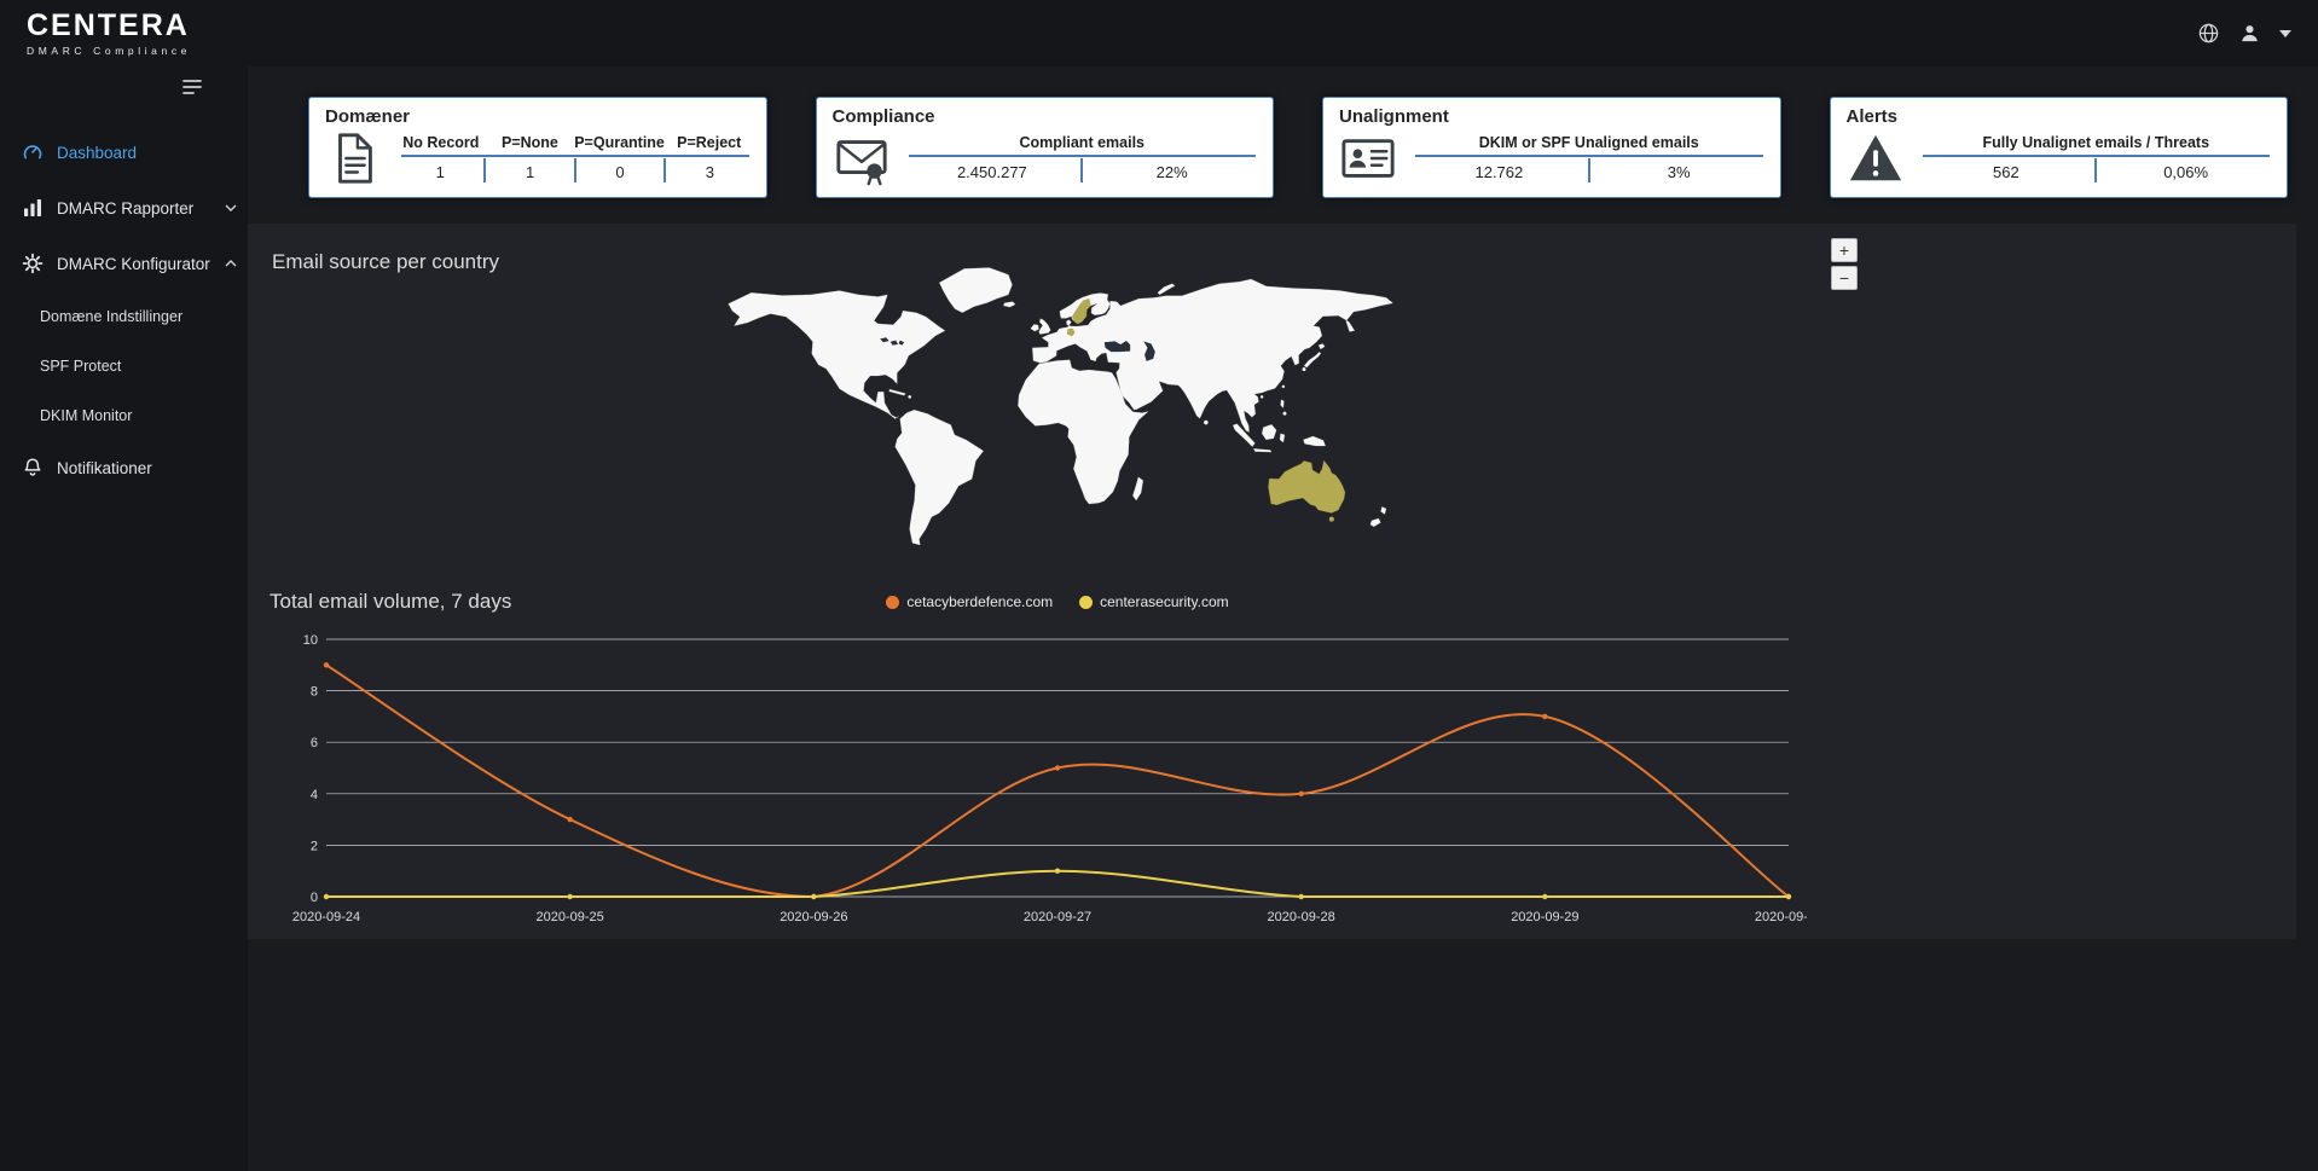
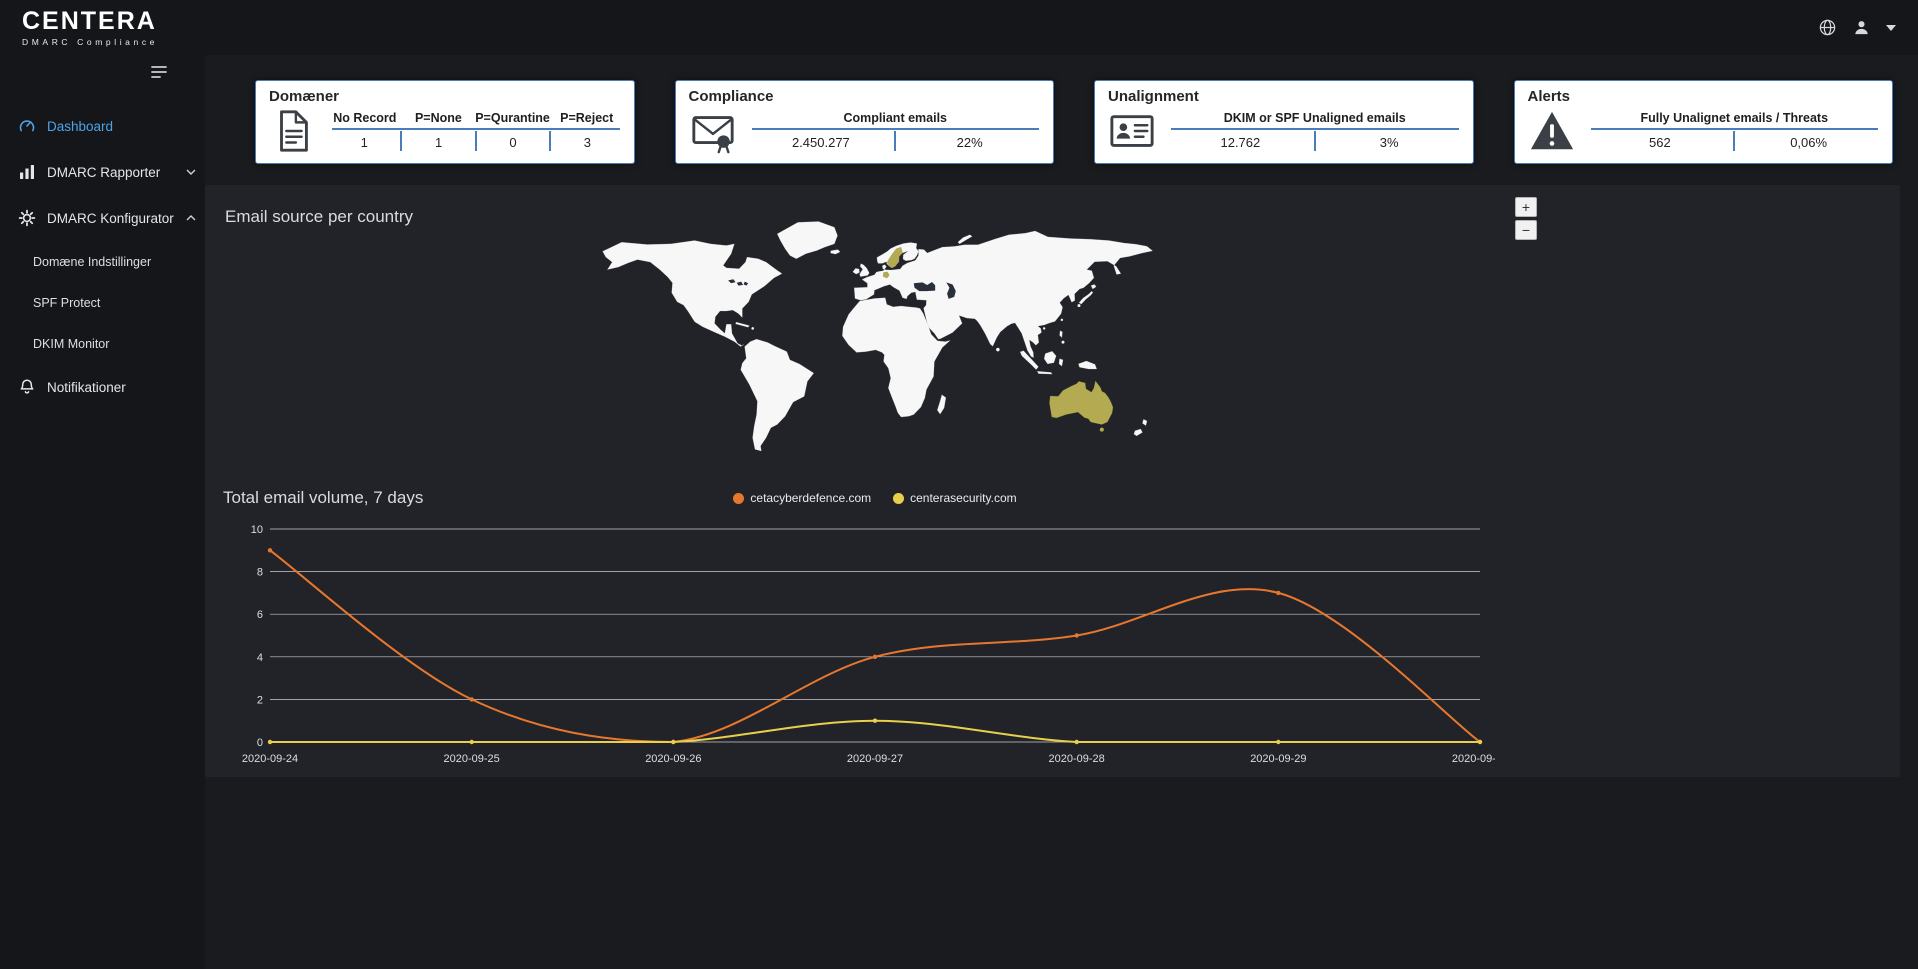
cetacyberdefence.com/2020-09-25: 3 -> 2
cetacyberdefence.com/2020-09-27: 5 -> 4
cetacyberdefence.com/2020-09-28: 4 -> 5
